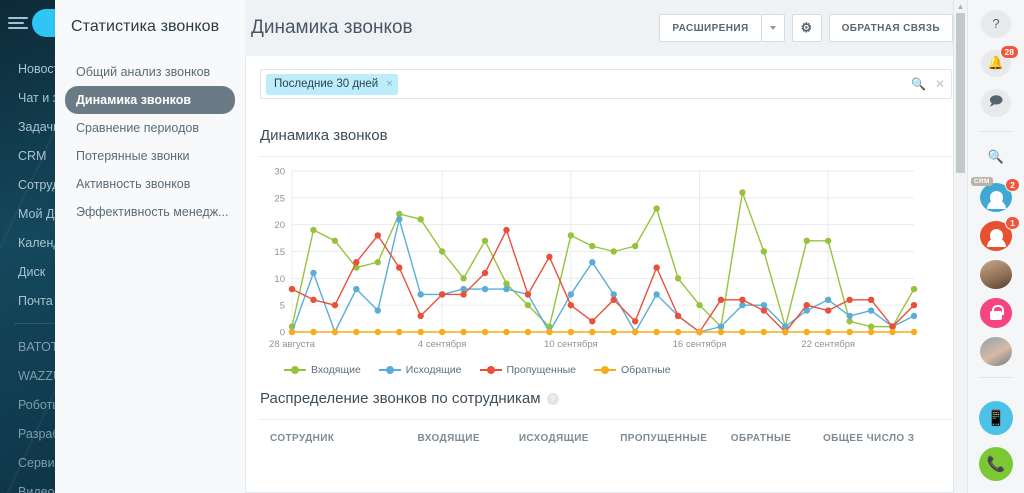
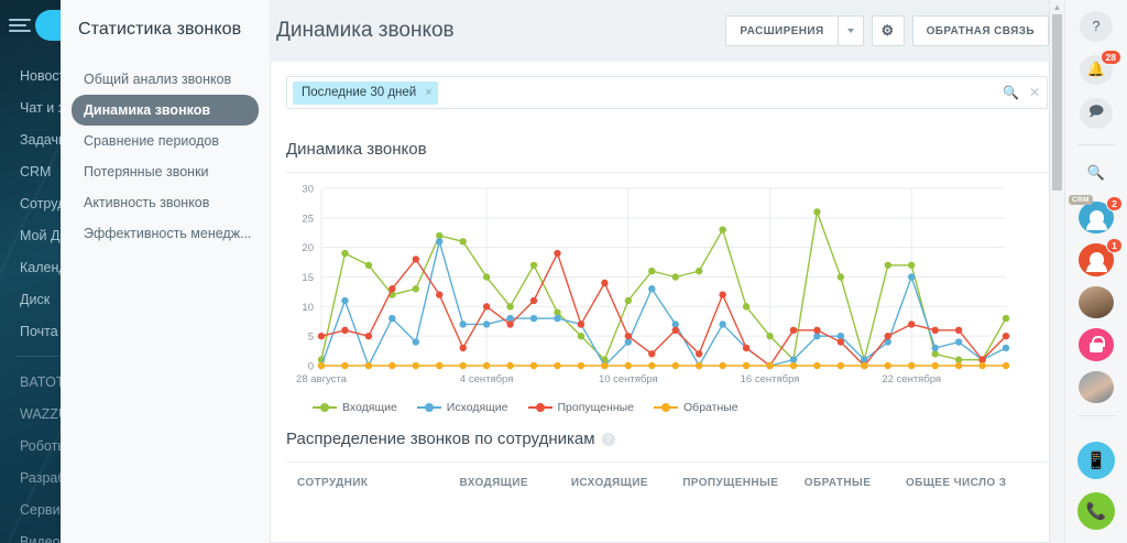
Пропущенные/28 августа: 8 -> 5
Пропущенные/4 сентября: 7 -> 10
Входящие/10 сентября: 18 -> 11
Исходящие/10 сентября: 7 -> 4
Исходящие/22 сентября: 6 -> 15
Пропущенные/22 сентября: 4 -> 7
